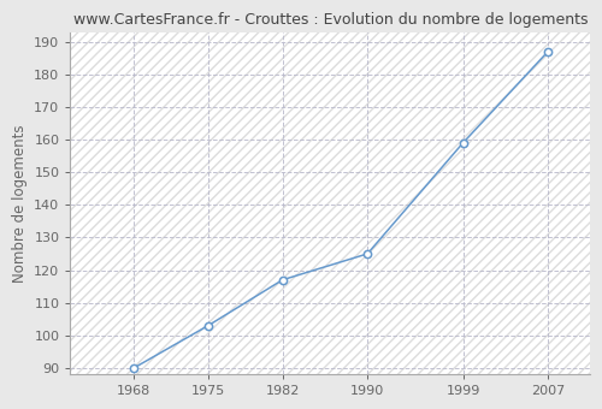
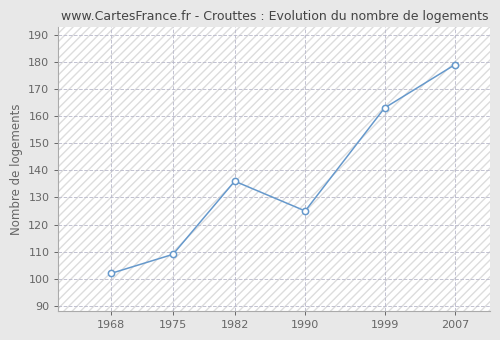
1968: 90 -> 102
1975: 103 -> 109
1982: 117 -> 136
1999: 159 -> 163
2007: 187 -> 179
